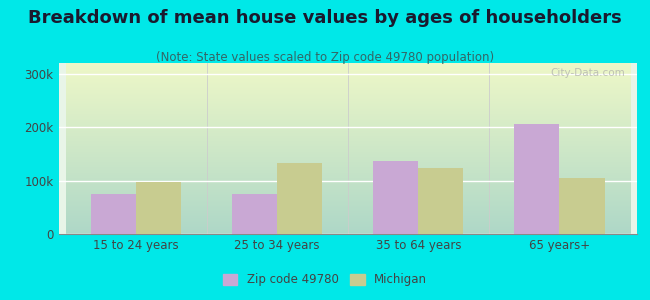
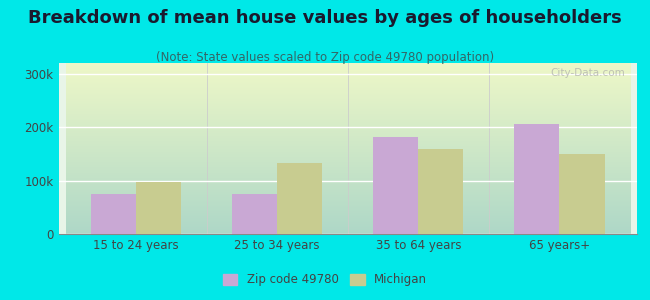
Zip code 49780/35 to 64 years: 136k -> 182k
Michigan/35 to 64 years: 124k -> 160k
Michigan/65 years+: 104k -> 150k
